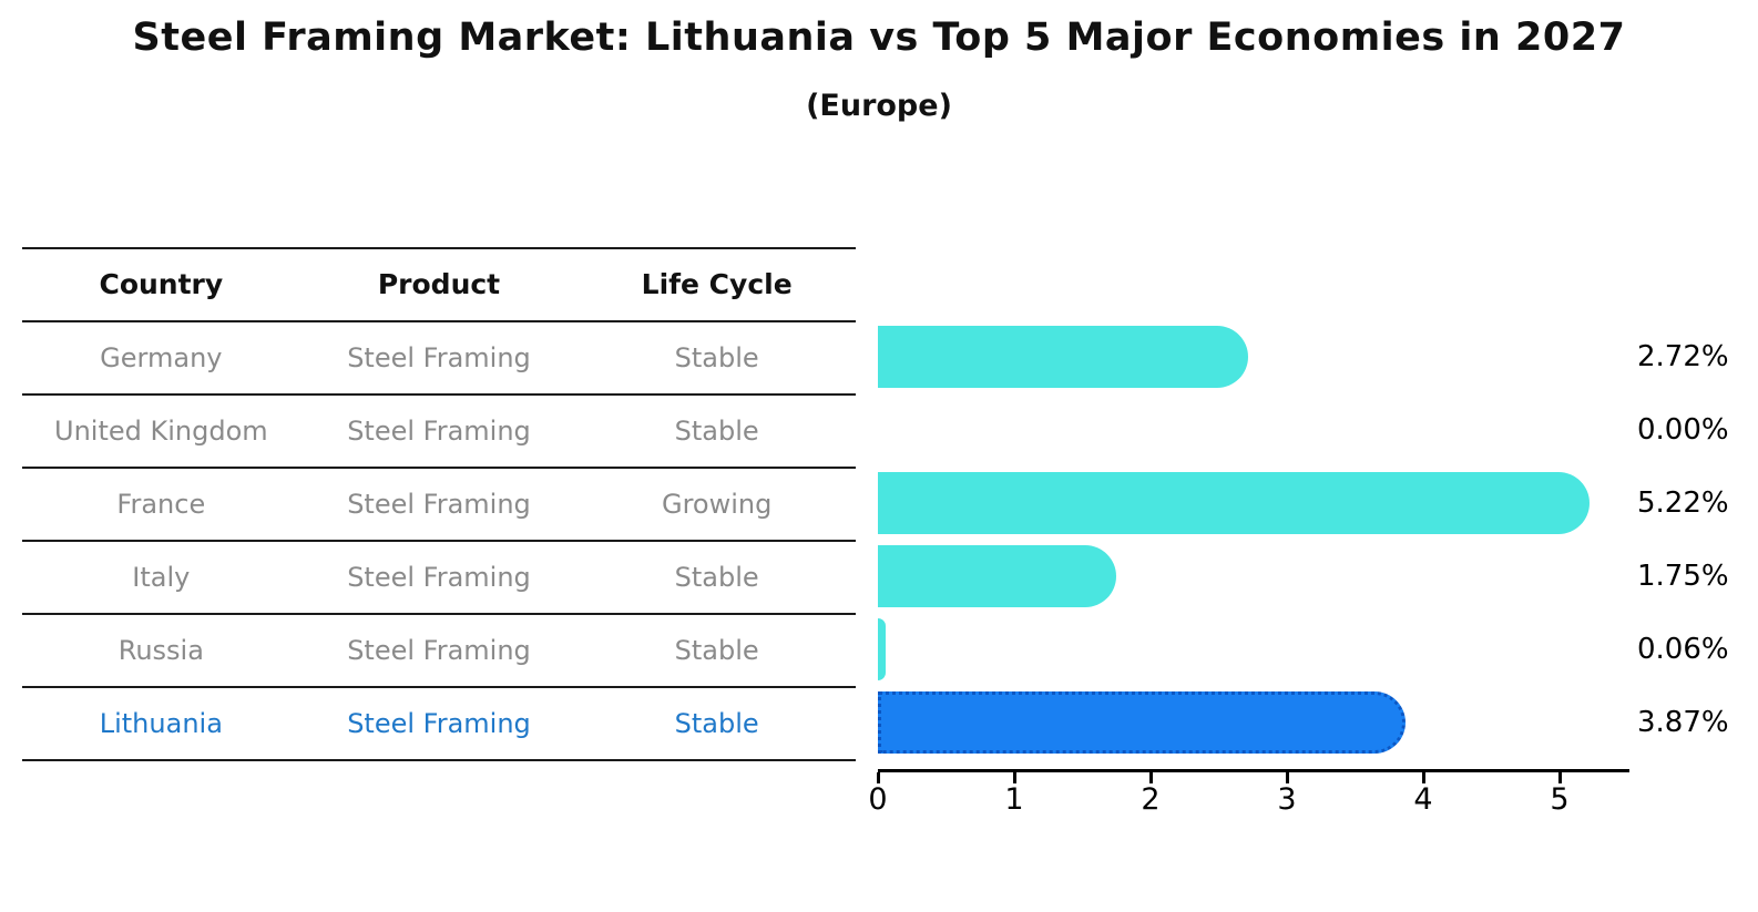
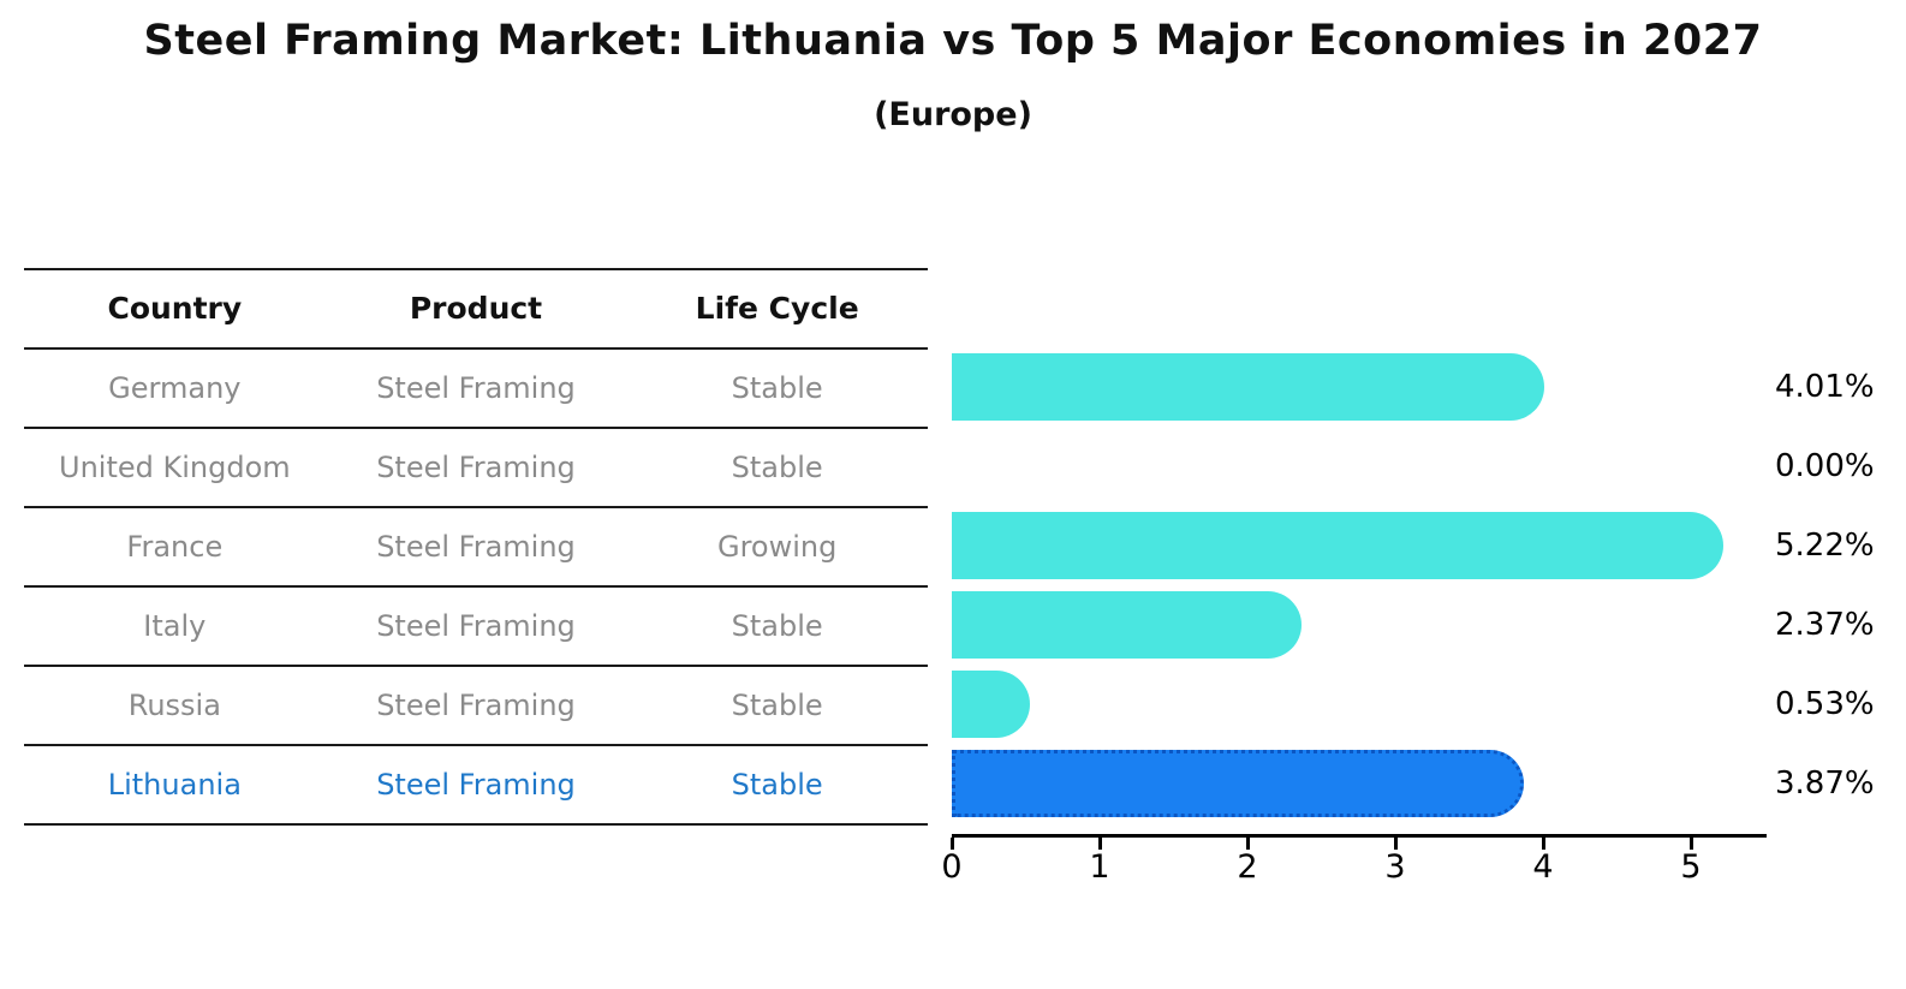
Germany: 2.72% -> 4.01%
Italy: 1.75% -> 2.37%
Russia: 0.06% -> 0.53%
